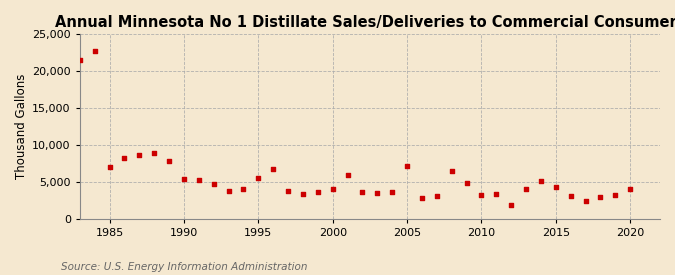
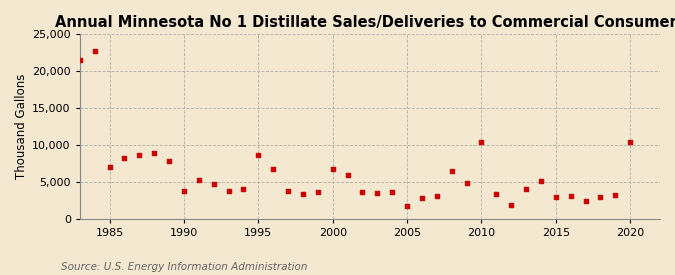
1990: 5,400 -> 3,800
1995: 5,600 -> 8,600
2000: 4,000 -> 6,800
2005: 7,200 -> 1,800
2010: 3,300 -> 10,400
2015: 4,300 -> 3,000
2020: 4,000 -> 10,400
